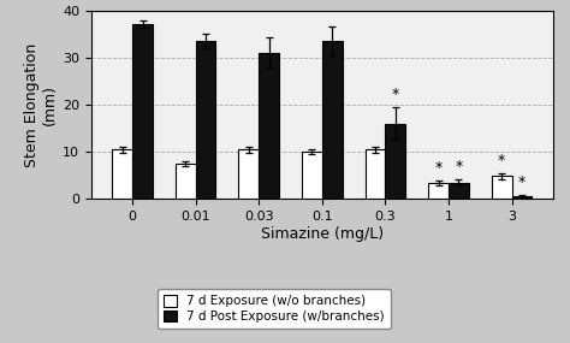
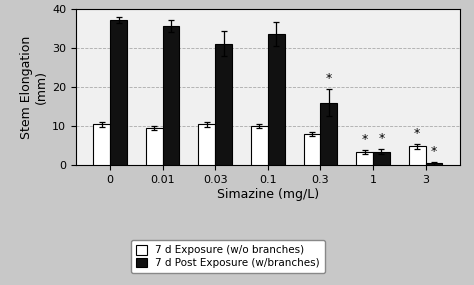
7 d Exposure (w/o branches)/0.01: 7.5 -> 9.5
7 d Post Exposure (w/branches)/0.01: 33.5 -> 35.5
7 d Exposure (w/o branches)/0.3: 10.5 -> 8.0
